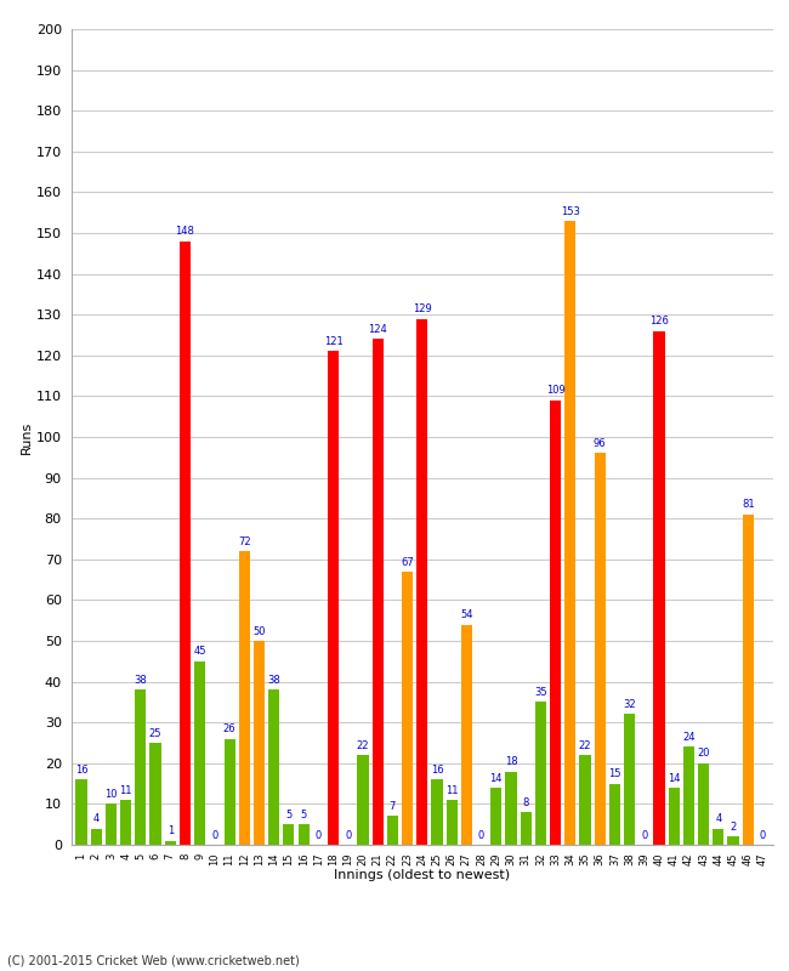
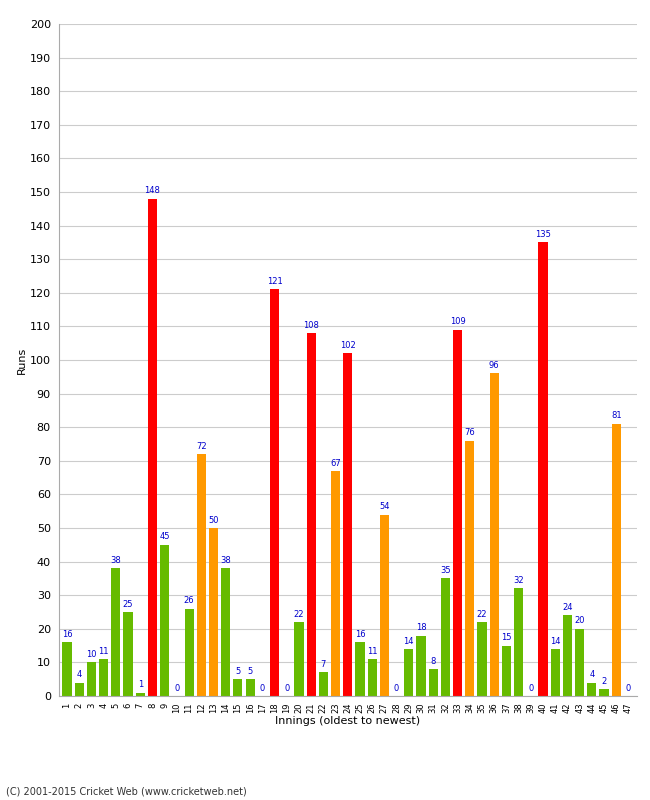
21: 124 -> 108
24: 129 -> 102
34: 153 -> 76
40: 126 -> 135
